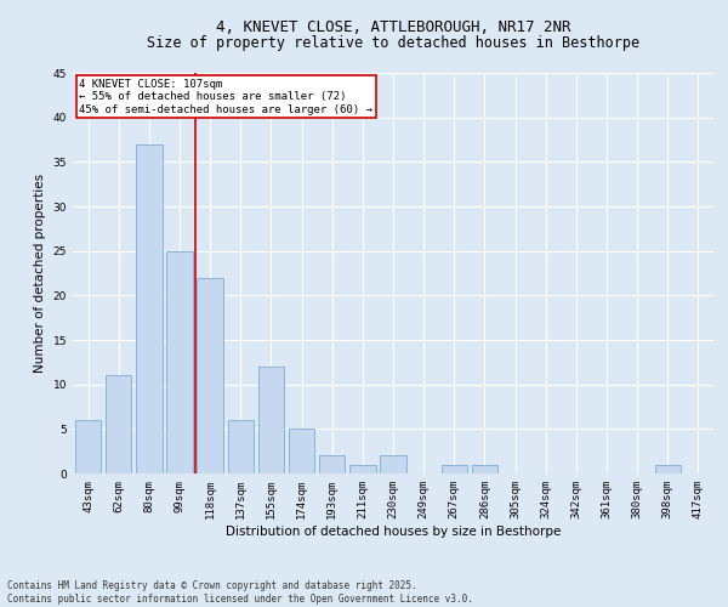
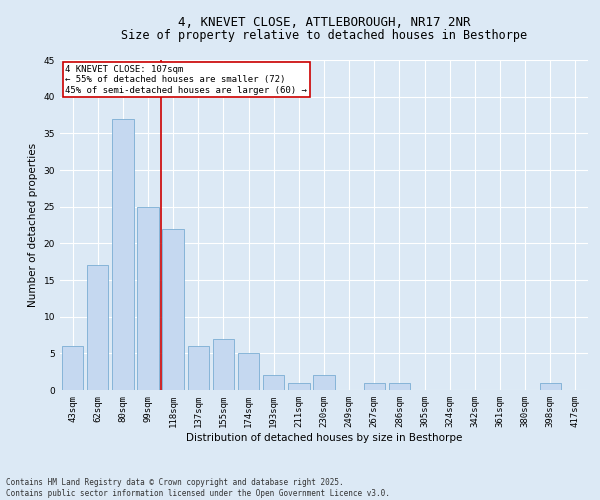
62sqm: 11 -> 17
155sqm: 12 -> 7
